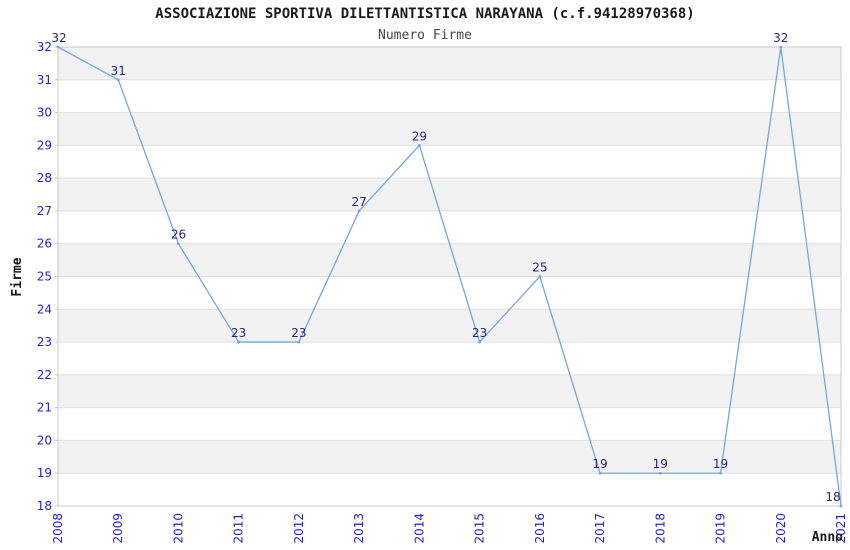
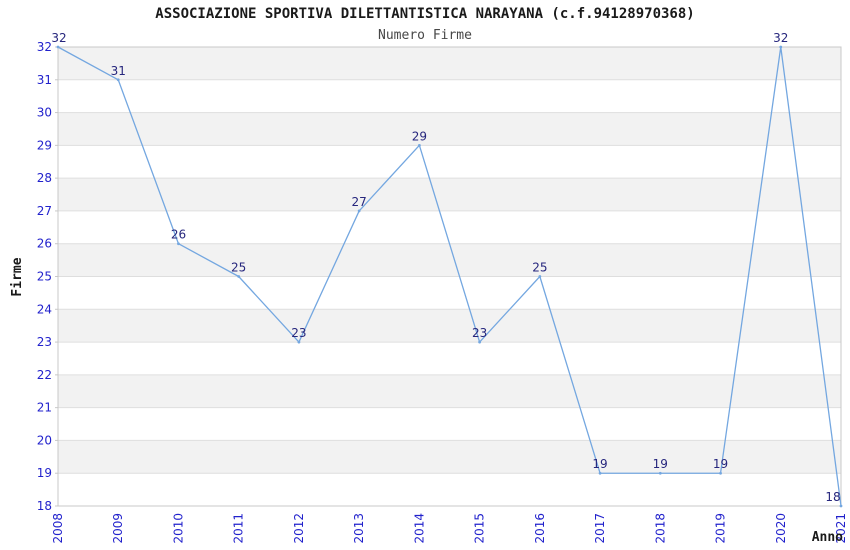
2011: 23 -> 25
